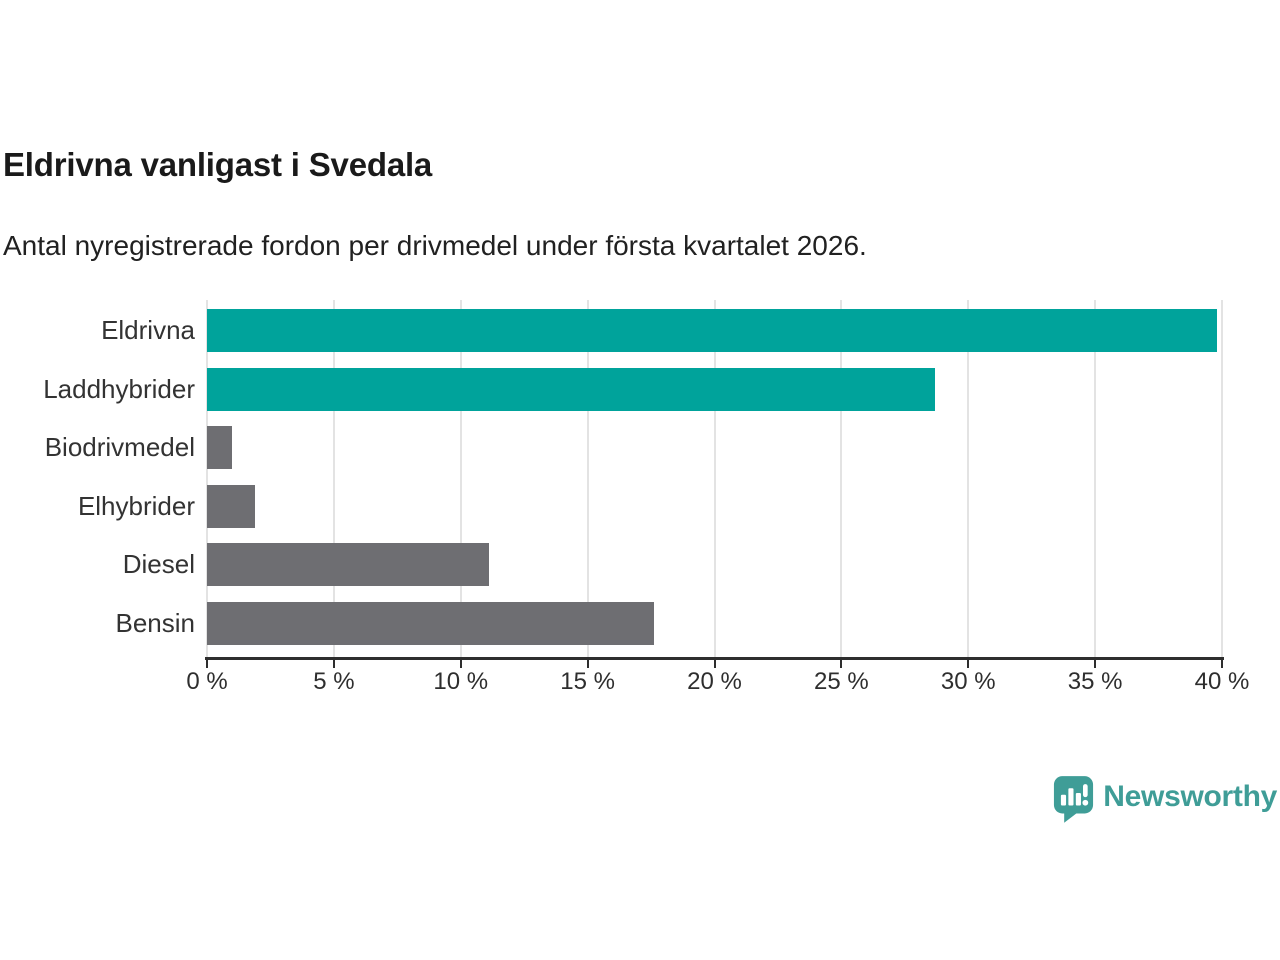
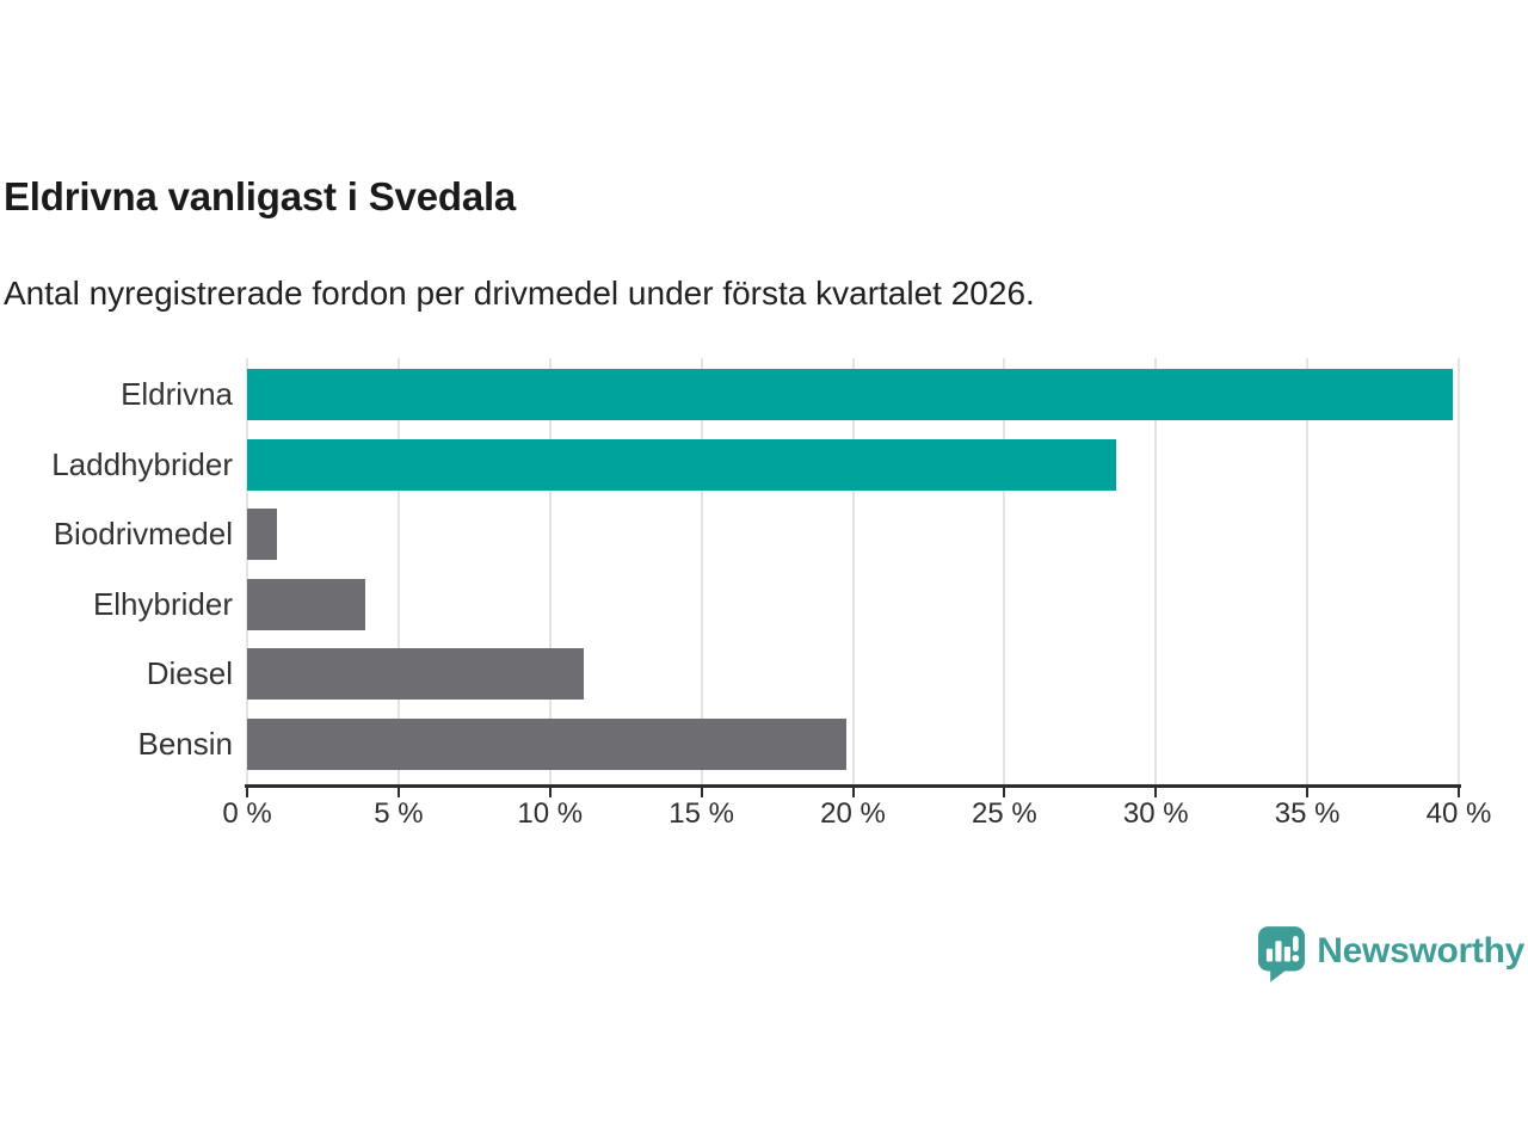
Elhybrider: 1.9% -> 3.9%
Bensin: 17.6% -> 19.8%
